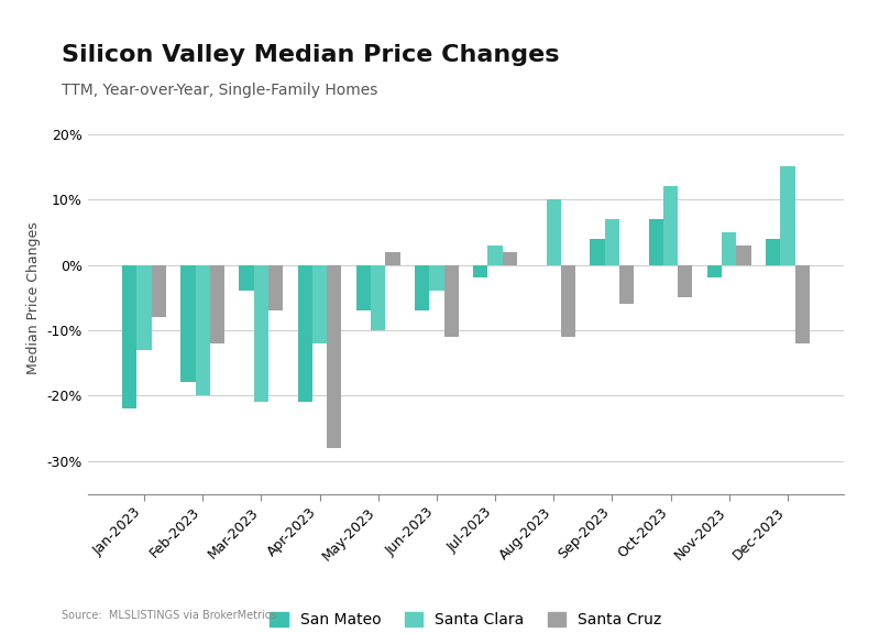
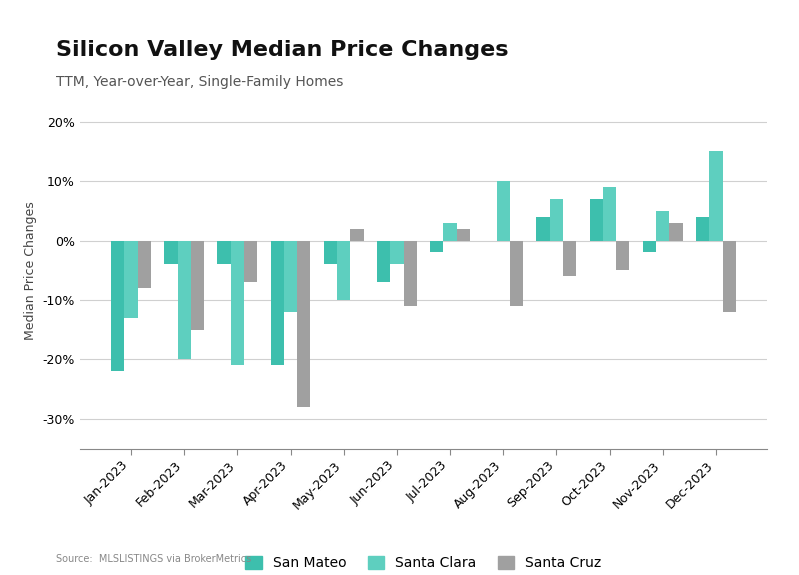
San Mateo/Feb-2023: -18% -> -4%
Santa Cruz/Feb-2023: -12% -> -15%
San Mateo/May-2023: -7% -> -4%
Santa Clara/Oct-2023: 12% -> 9%
